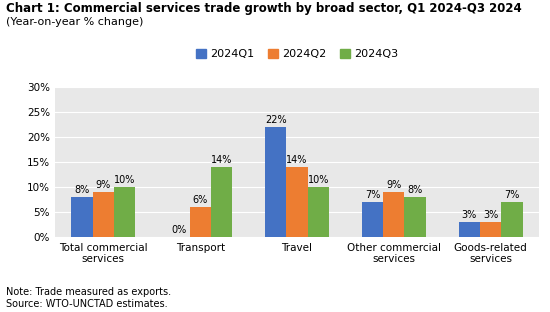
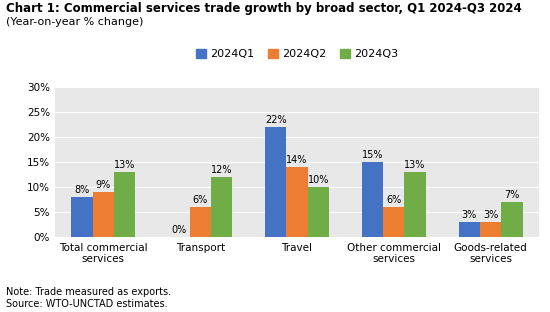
2024Q3/Total commercial services: 10% -> 13%
2024Q3/Transport: 14% -> 12%
2024Q1/Other commercial services: 7% -> 15%
2024Q2/Other commercial services: 9% -> 6%
2024Q3/Other commercial services: 8% -> 13%
